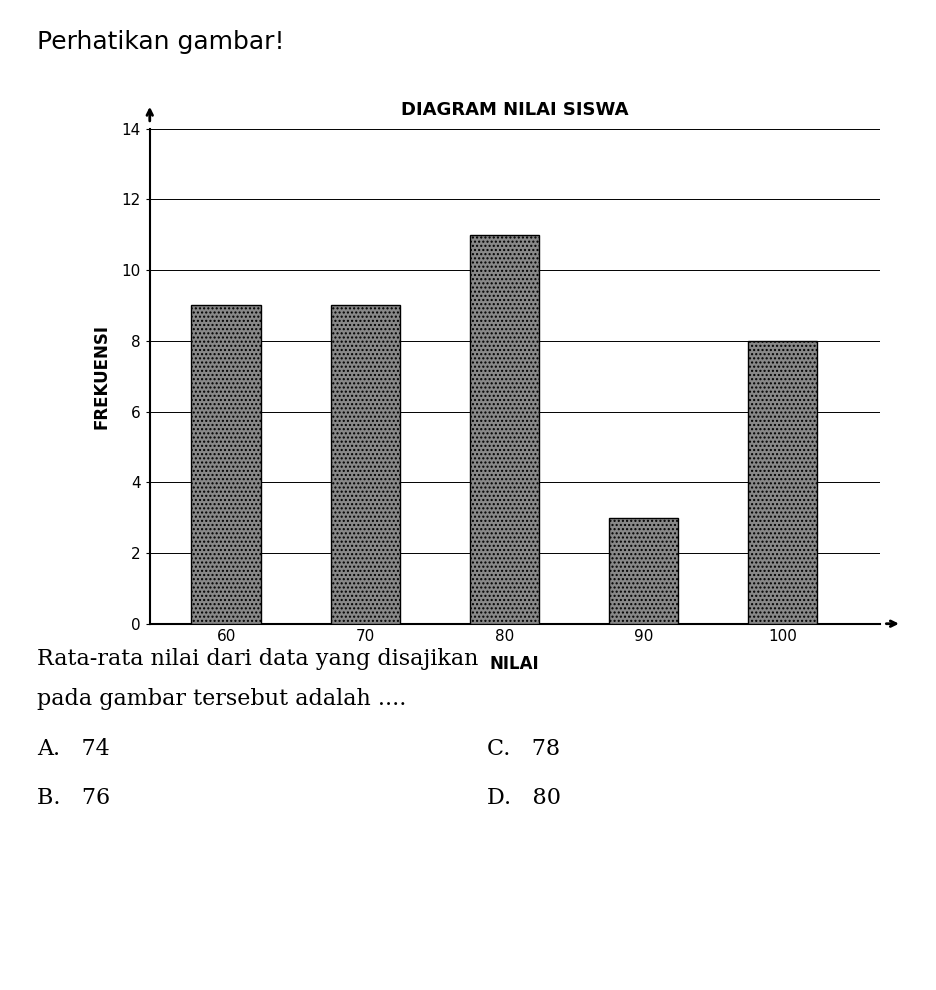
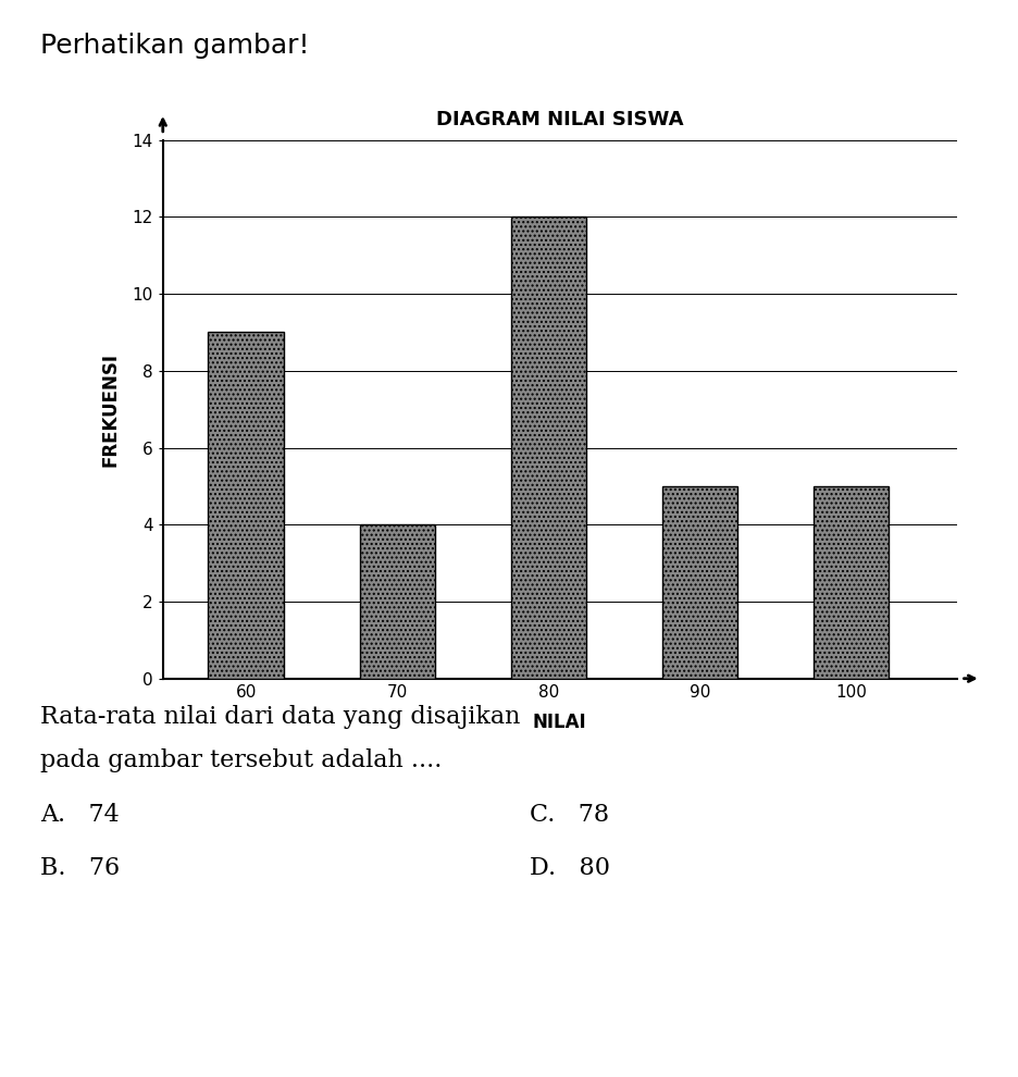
70: 9 -> 4
80: 11 -> 12
90: 3 -> 5
100: 8 -> 5
